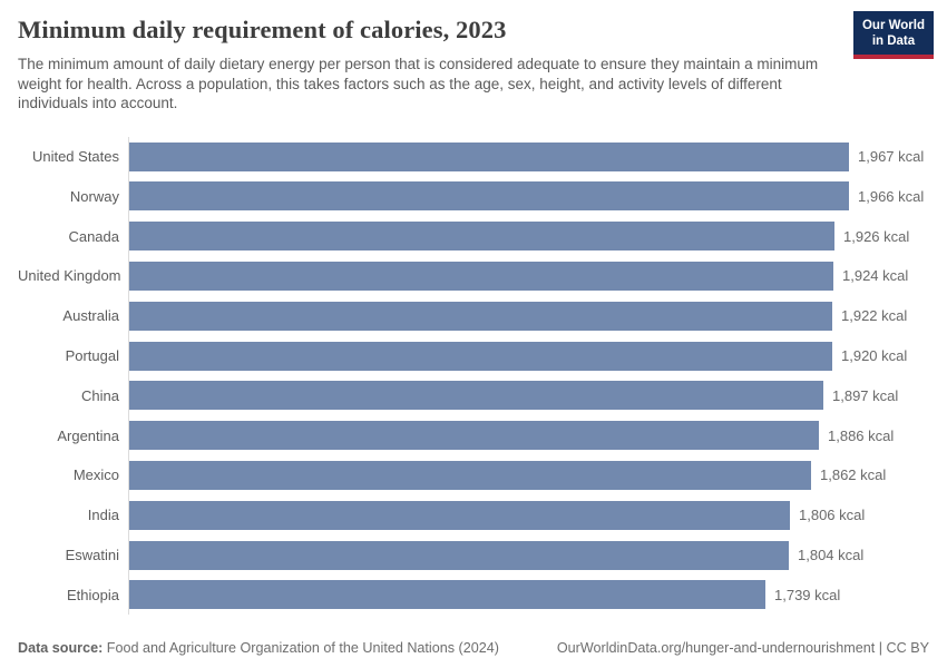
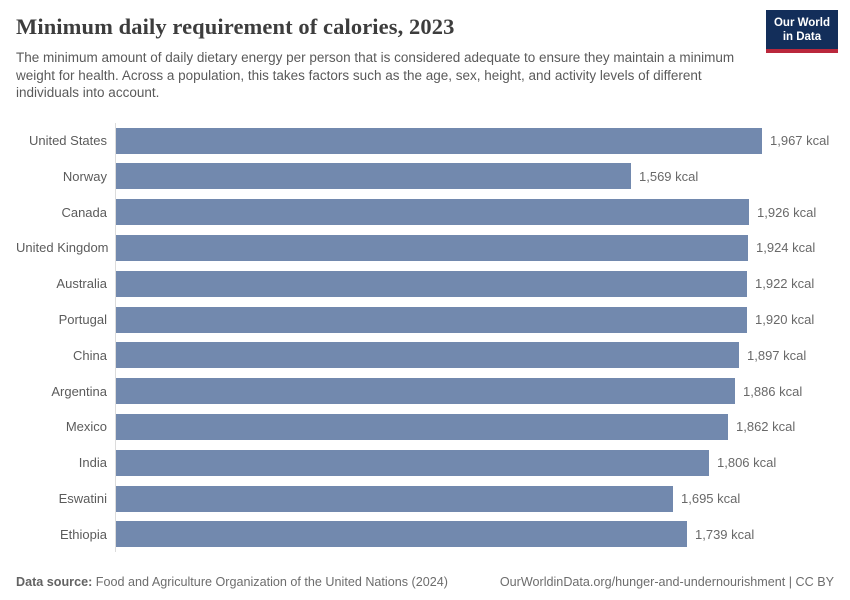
Norway: 1,966 -> 1,569
Eswatini: 1,804 -> 1,695
